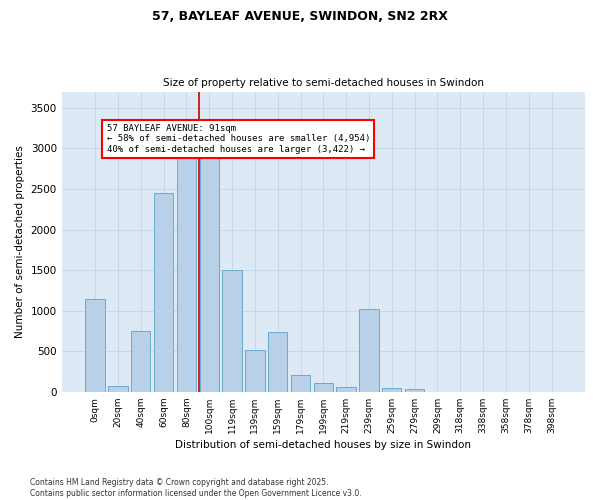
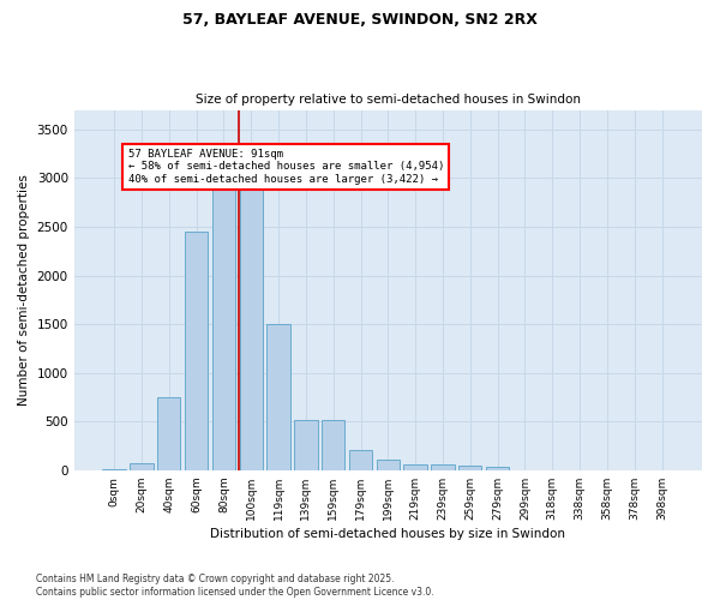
0sqm: 1140 -> 0
159sqm: 740 -> 510
239sqm: 1020 -> 60
